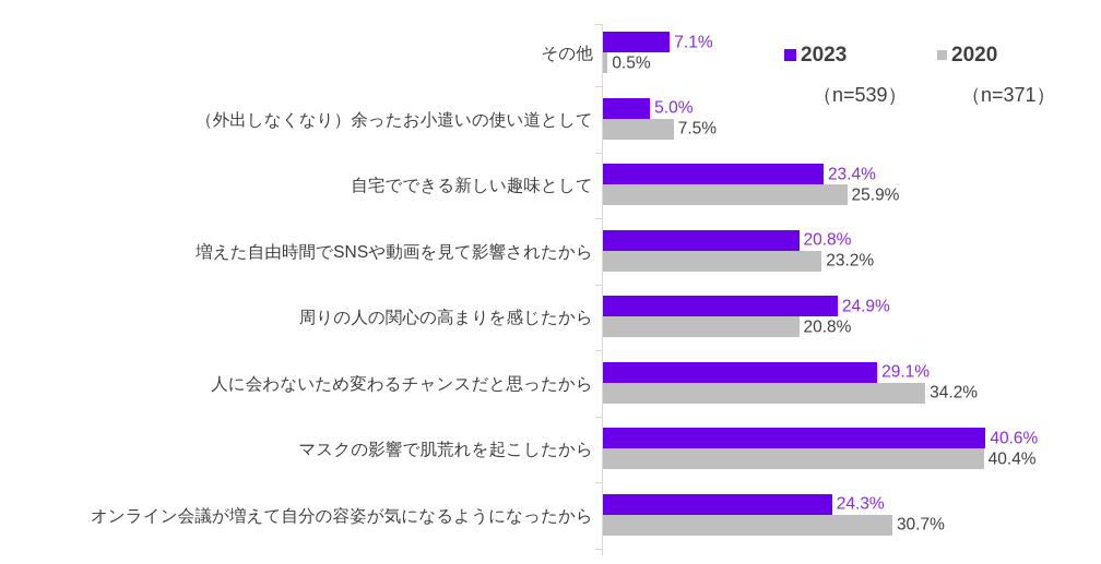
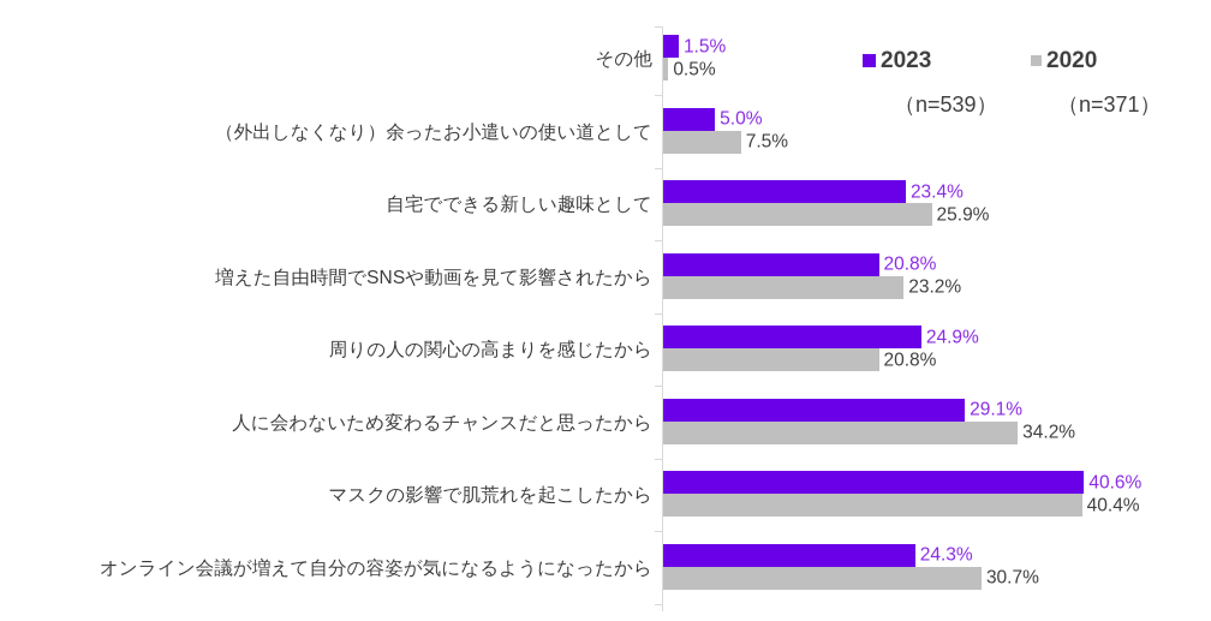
2023/その他: 7.1% -> 1.5%
